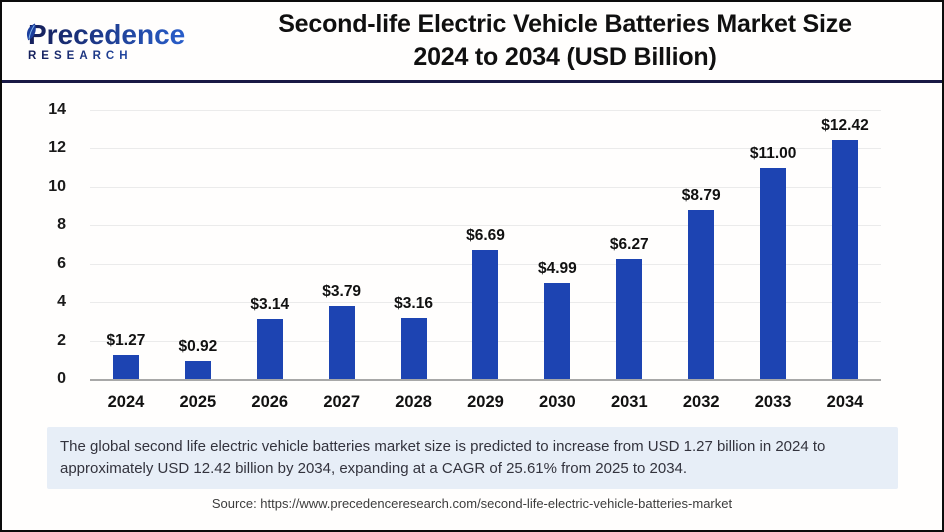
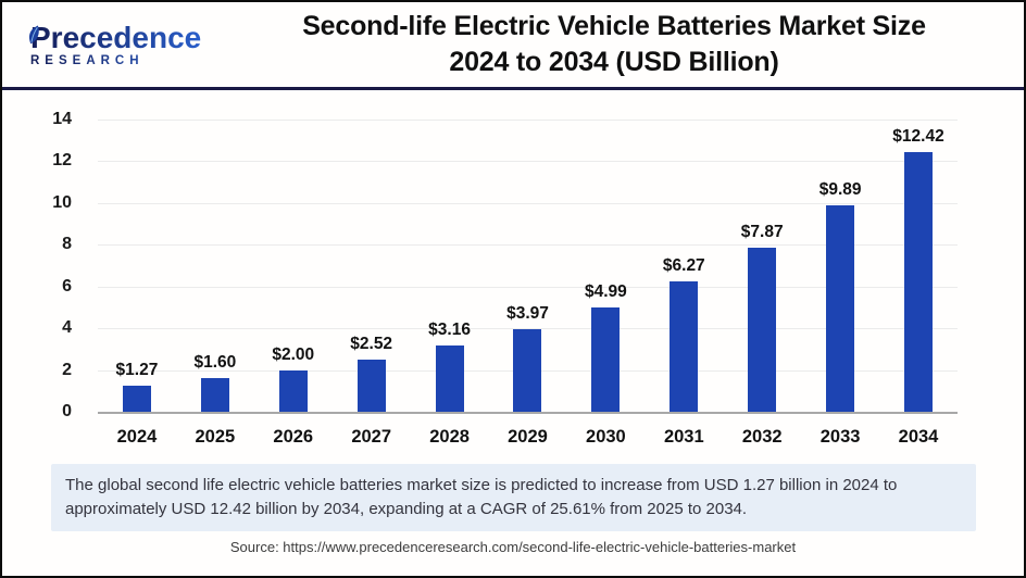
2025: $0.92 -> $1.60
2026: $3.14 -> $2.00
2027: $3.79 -> $2.52
2029: $6.69 -> $3.97
2032: $8.79 -> $7.87
2033: $11.00 -> $9.89
